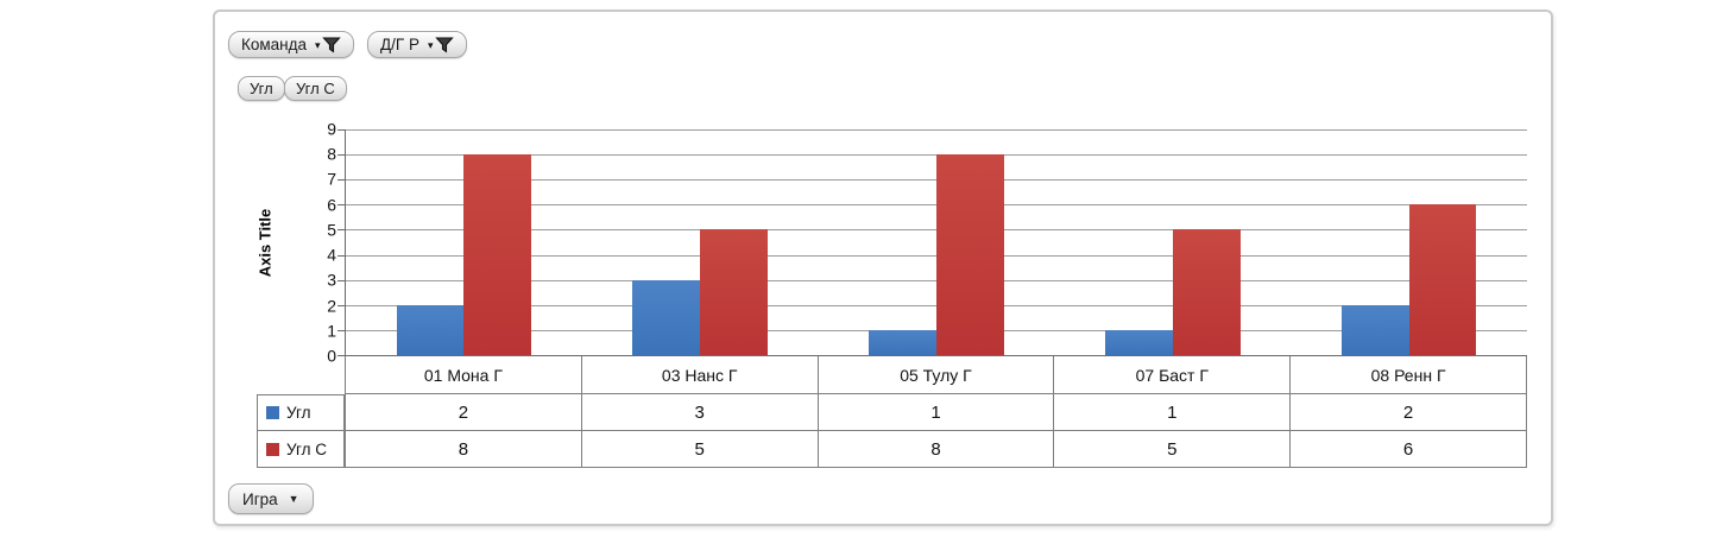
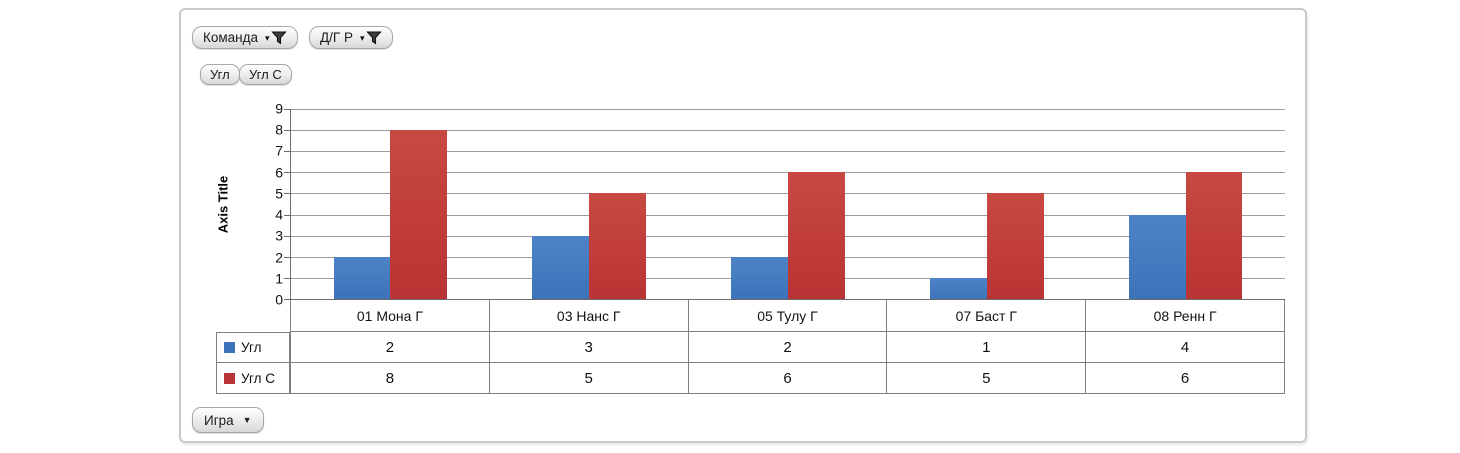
Угл/05 Тулу Г: 1 -> 2
Угл С/05 Тулу Г: 8 -> 6
Угл/08 Ренн Г: 2 -> 4
